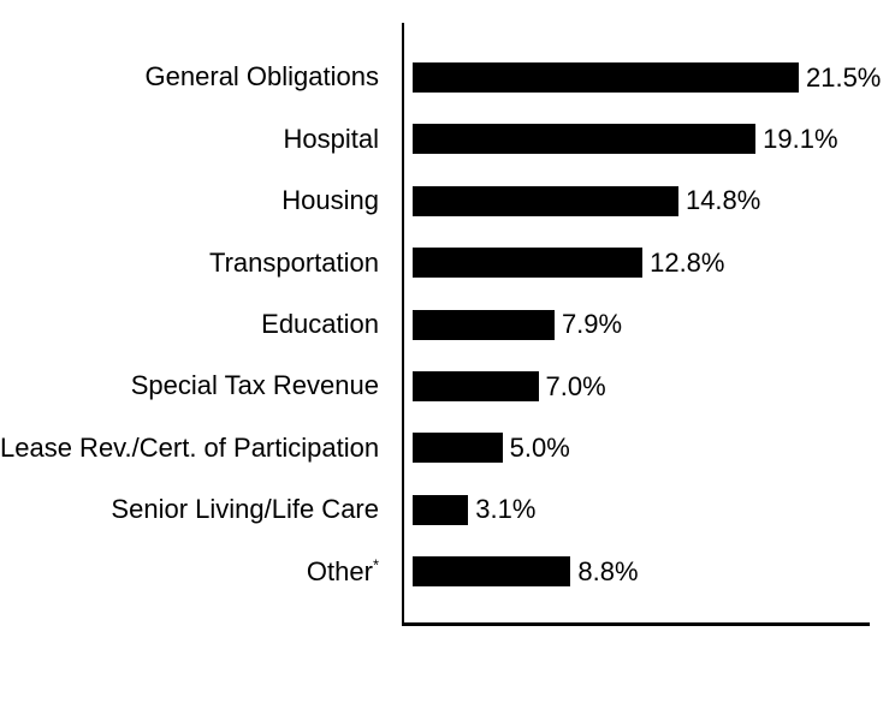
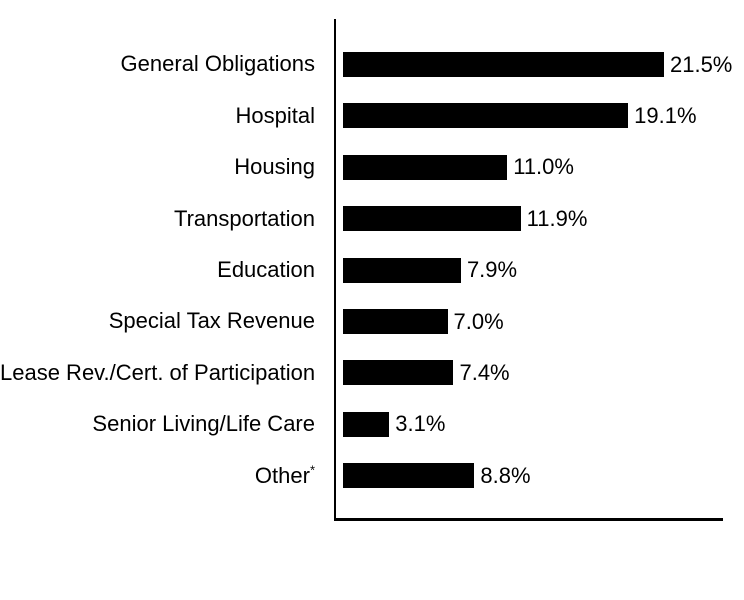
Housing: 14.8% -> 11.0%
Transportation: 12.8% -> 11.9%
Lease Rev./Cert. of Participation: 5.0% -> 7.4%
